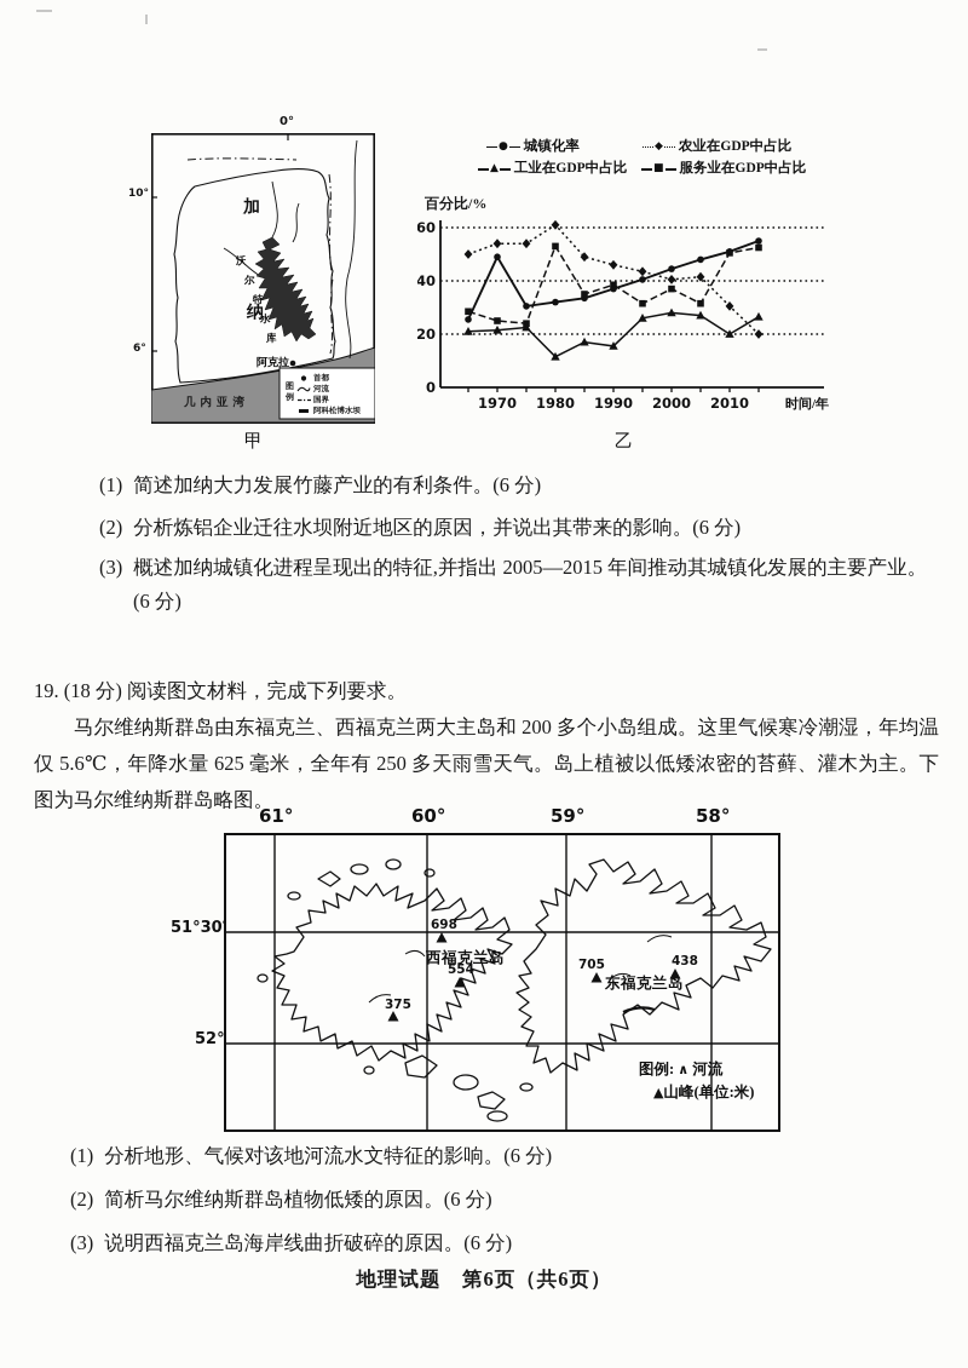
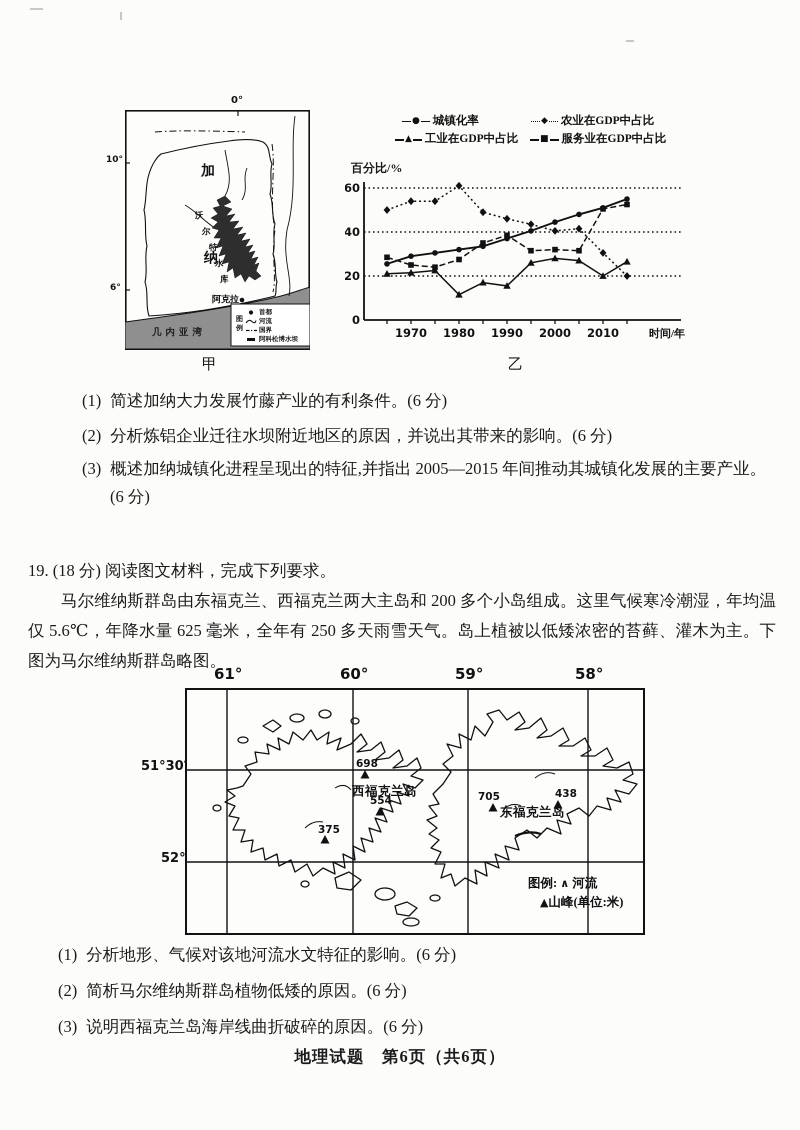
城镇化率/1970: 49 -> 29
服务业在GDP中占比/1980: 53 -> 28
服务业在GDP中占比/2000: 37 -> 32
